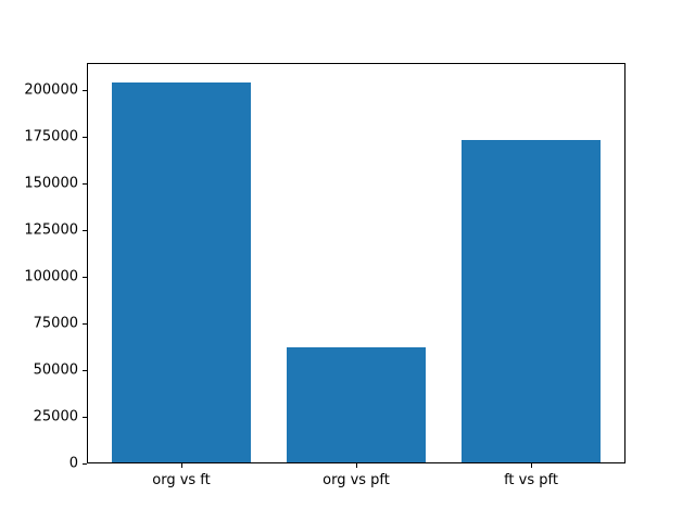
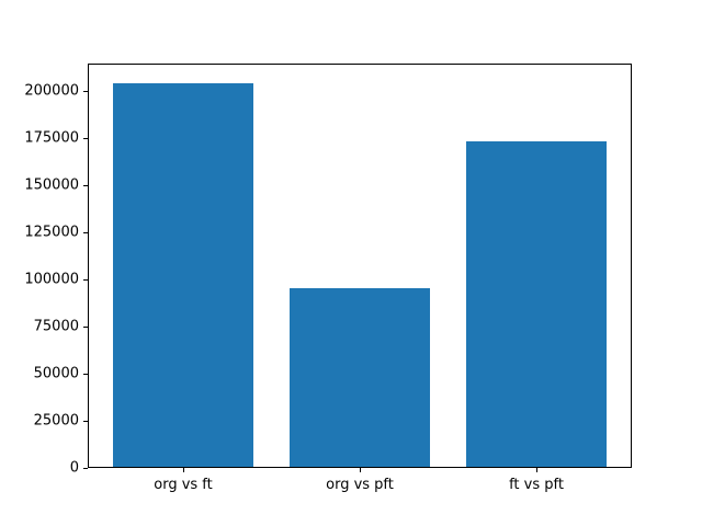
org vs pft: 62000 -> 96000
